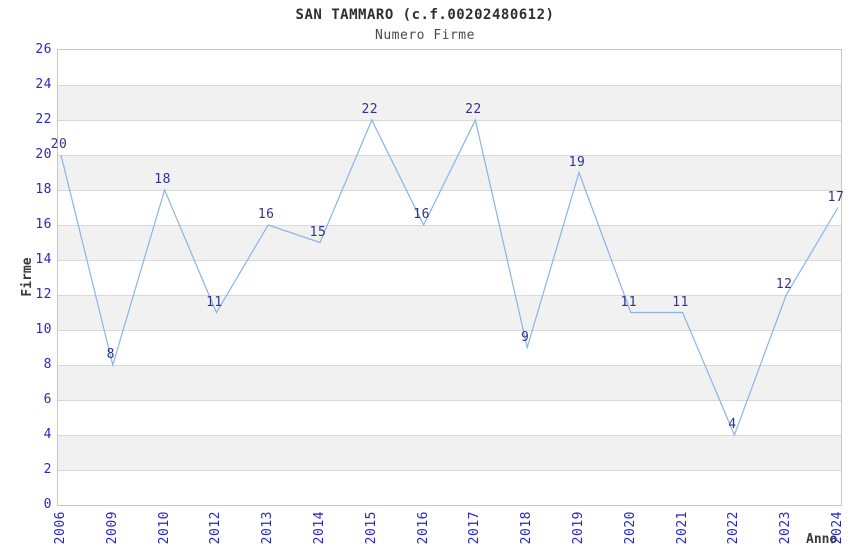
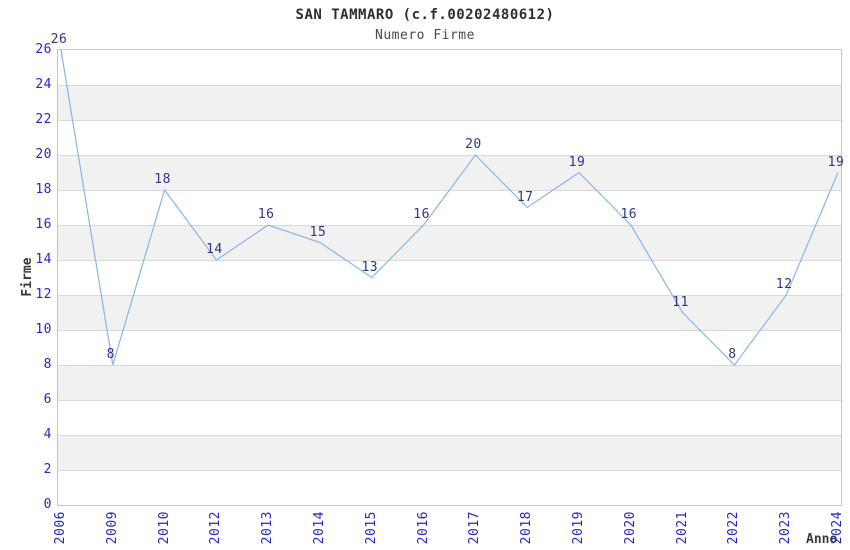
2006: 20 -> 26
2012: 11 -> 14
2015: 22 -> 13
2017: 22 -> 20
2018: 9 -> 17
2020: 11 -> 16
2022: 4 -> 8
2024: 17 -> 19
